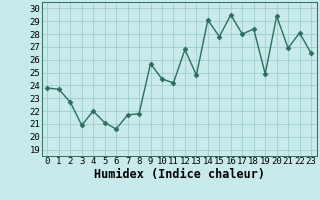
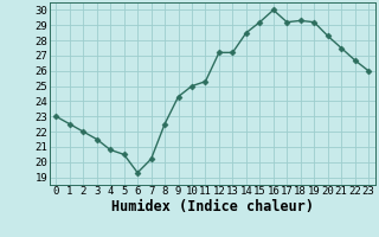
0: 23.8 -> 23.0
1: 23.7 -> 22.5
2: 22.7 -> 22.0
3: 20.9 -> 21.5
4: 22.0 -> 20.8
5: 21.1 -> 20.5
6: 20.6 -> 19.3
7: 21.7 -> 20.2
8: 21.8 -> 22.5
9: 25.7 -> 24.3
10: 24.5 -> 25.0
11: 24.2 -> 25.3
12: 26.8 -> 27.2
13: 24.8 -> 27.2
14: 29.1 -> 28.5
15: 27.8 -> 29.2
16: 29.5 -> 30.0
17: 28.0 -> 29.2
18: 28.4 -> 29.3
19: 24.9 -> 29.2
20: 29.4 -> 28.3
21: 26.9 -> 27.5
22: 28.1 -> 26.7
23: 26.5 -> 26.0
